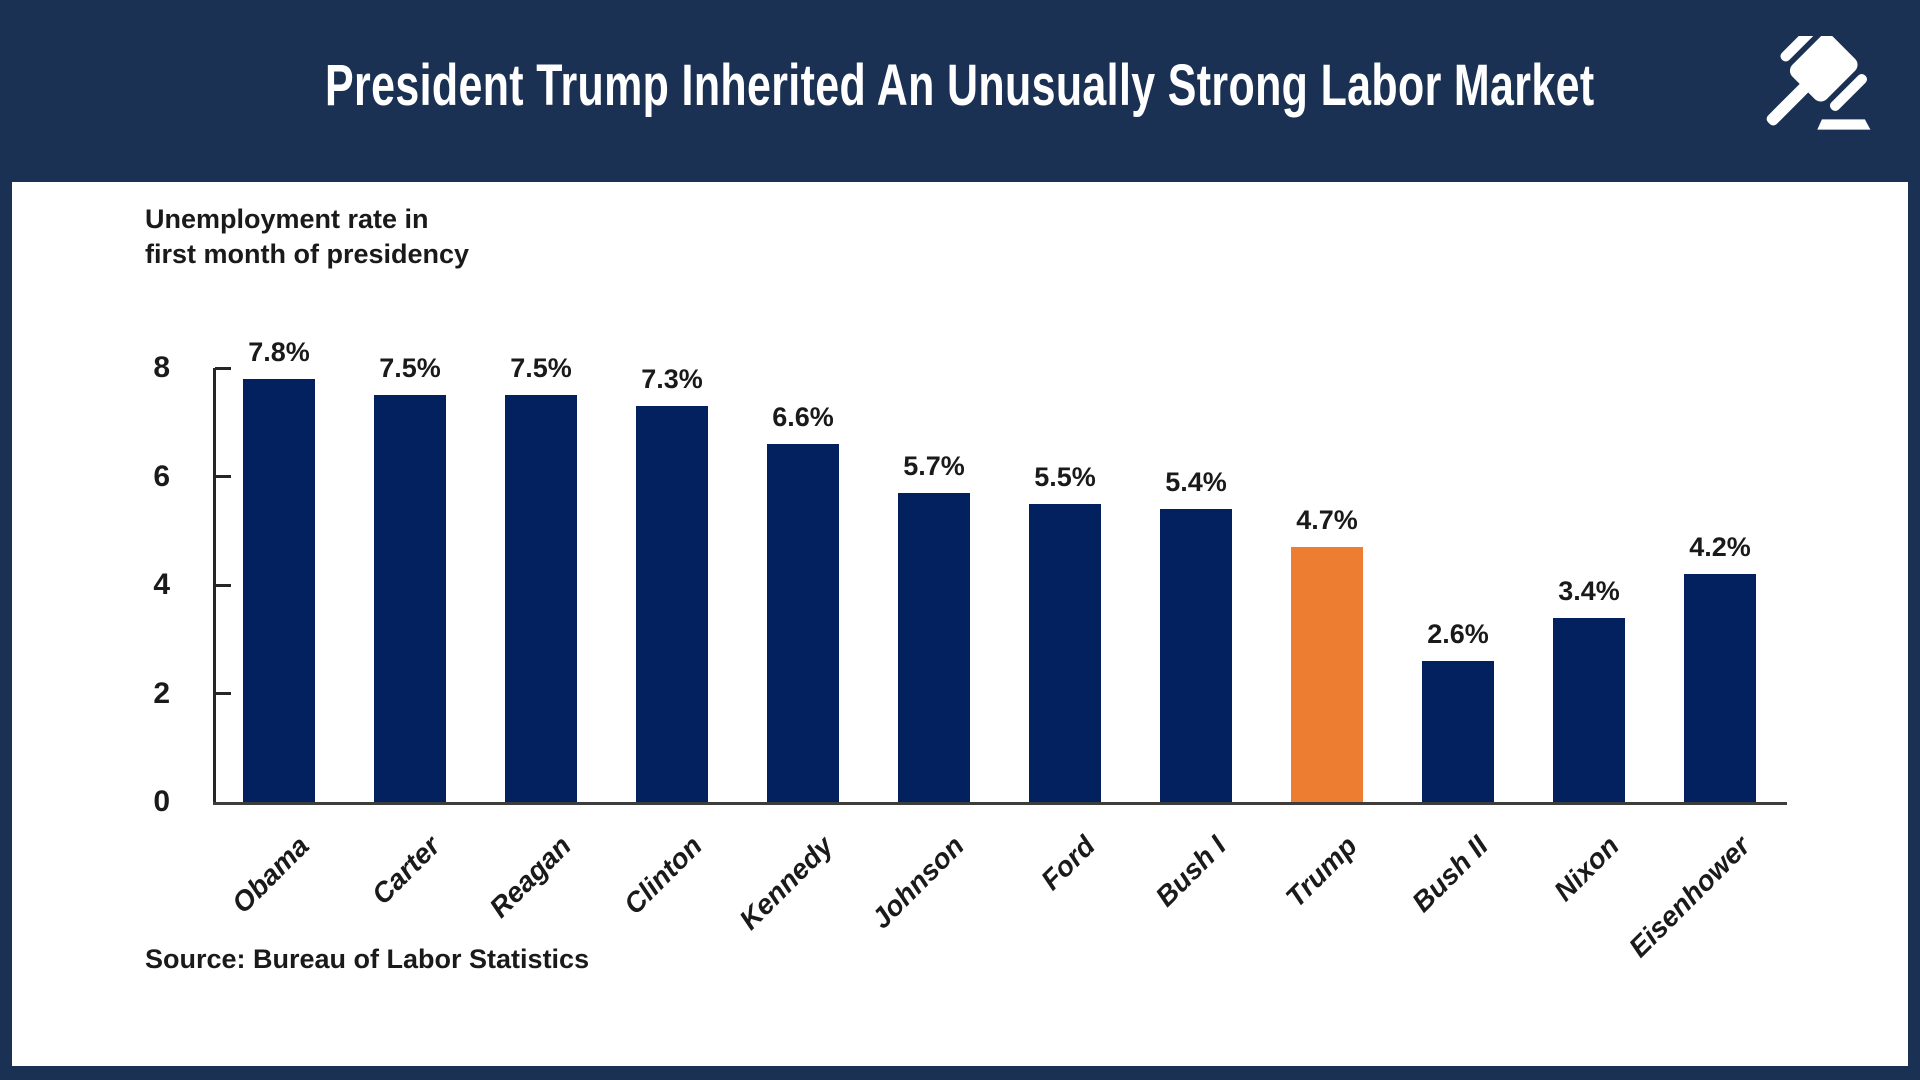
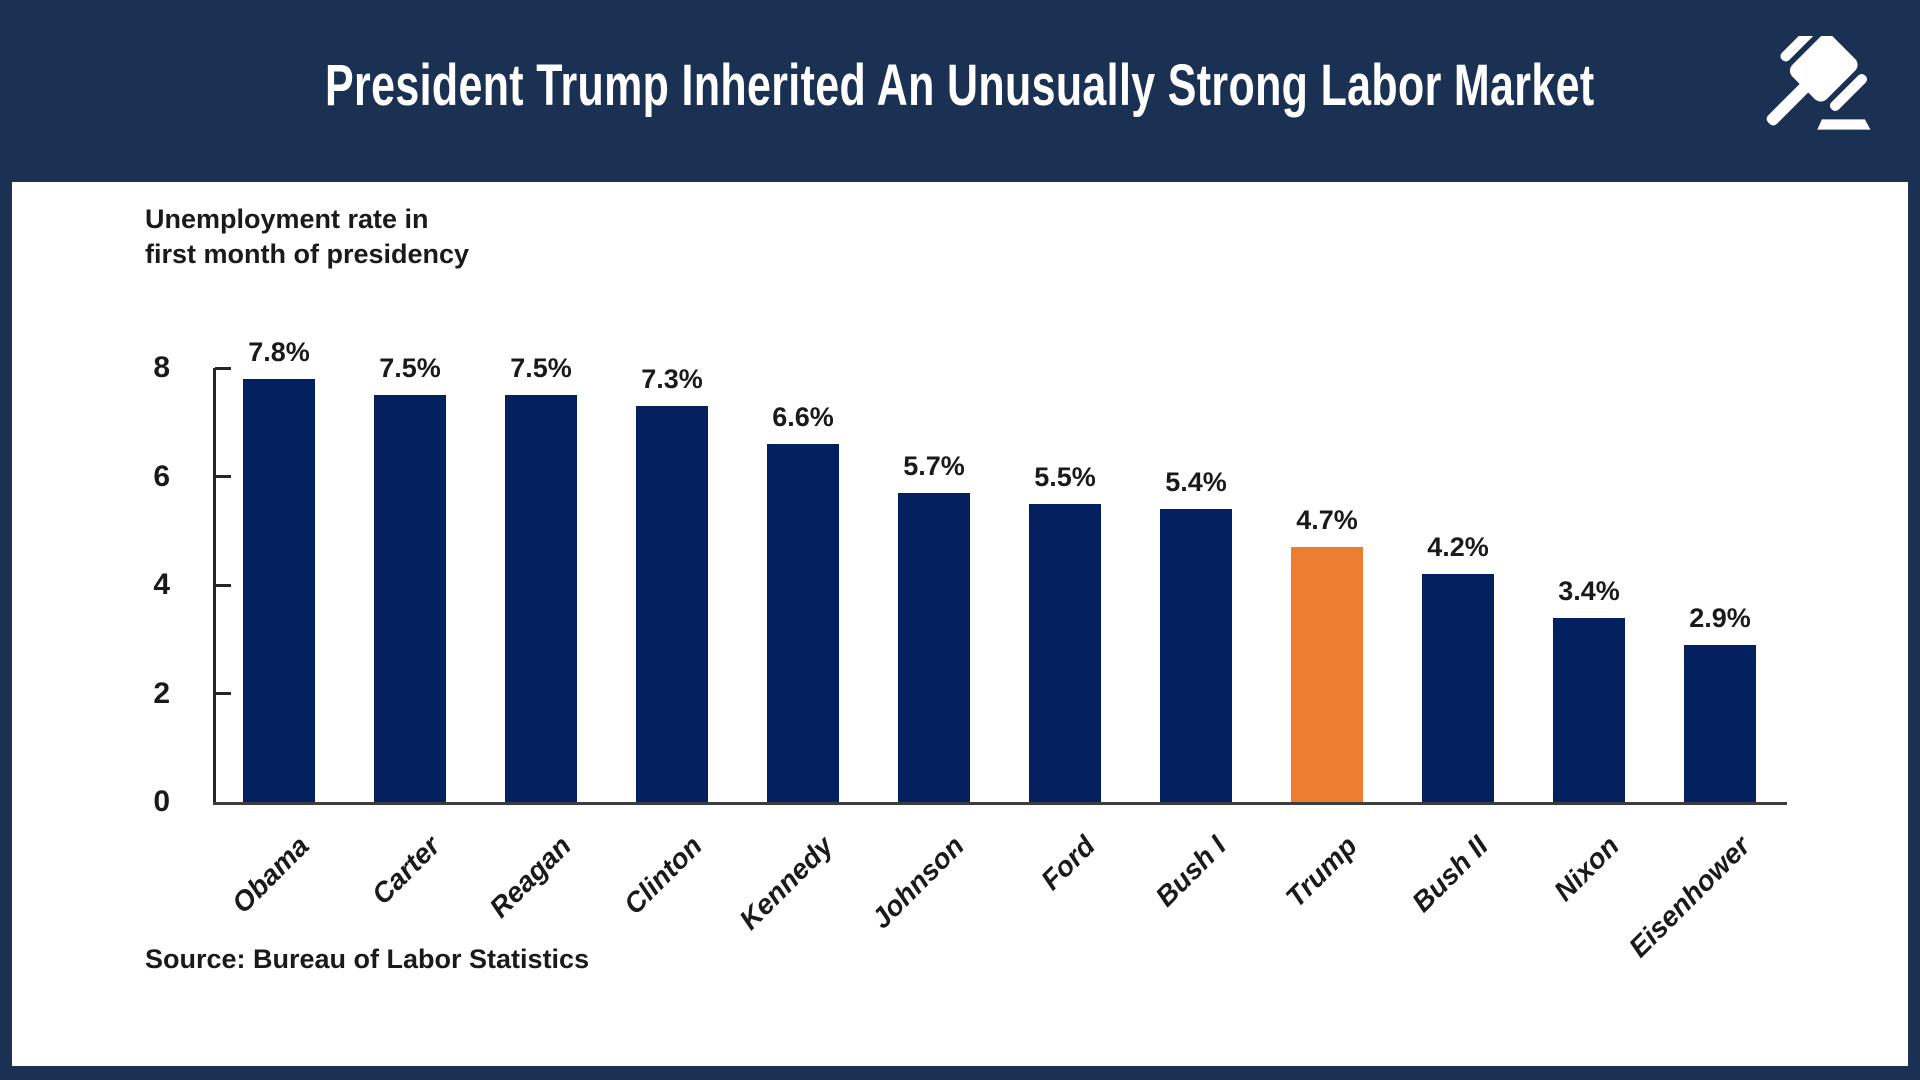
Bush II: 2.6% -> 4.2%
Eisenhower: 4.2% -> 2.9%
